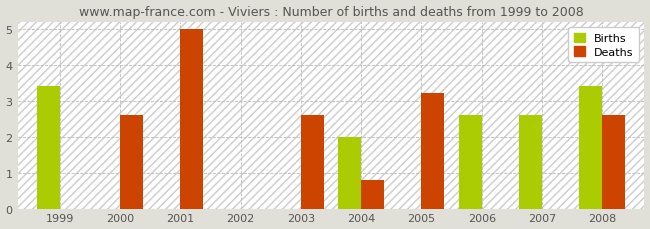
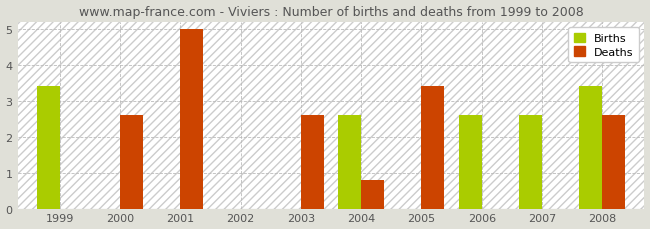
Births/2004: 2.0 -> 2.6
Deaths/2005: 3.2 -> 3.4
